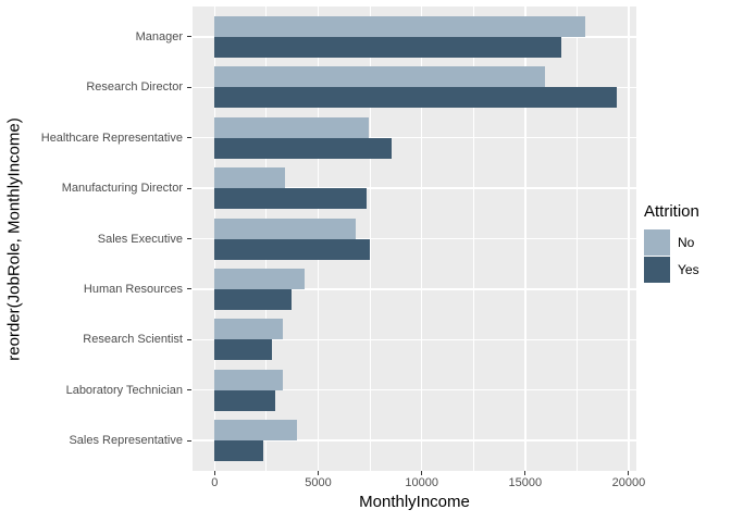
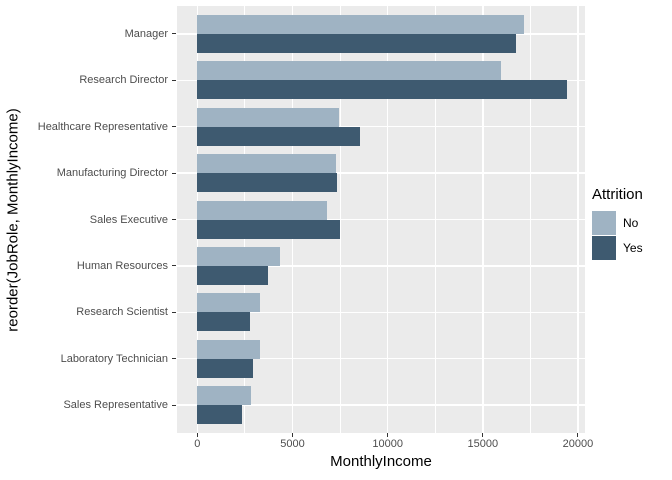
No/Manager: 17900 -> 17200
No/Manufacturing Director: 3400 -> 7300
No/Sales Representative: 4000 -> 2800
